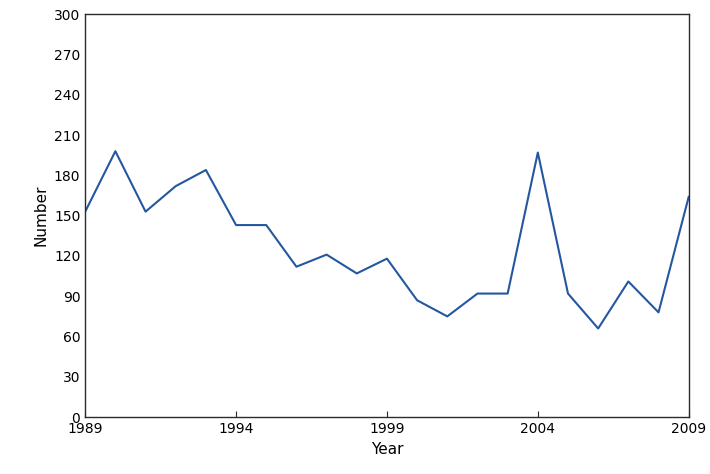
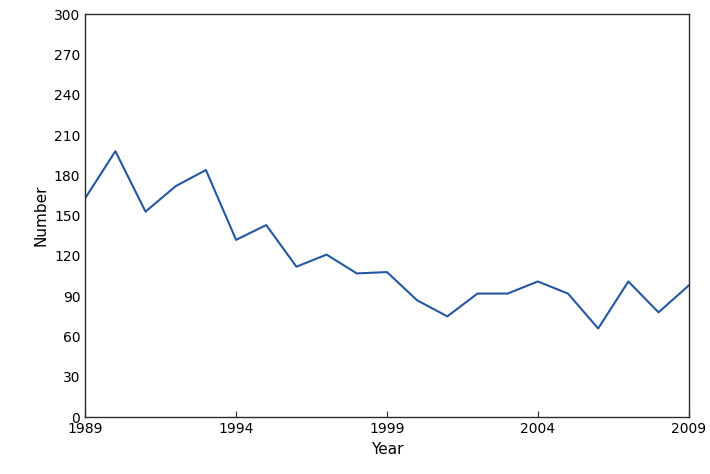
1989: 153 -> 163
1994: 143 -> 132
1999: 118 -> 108
2004: 197 -> 101
2009: 164 -> 98
